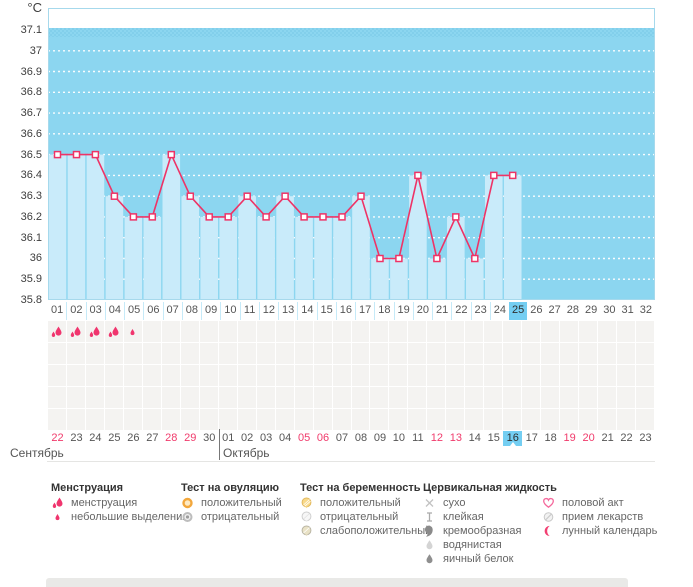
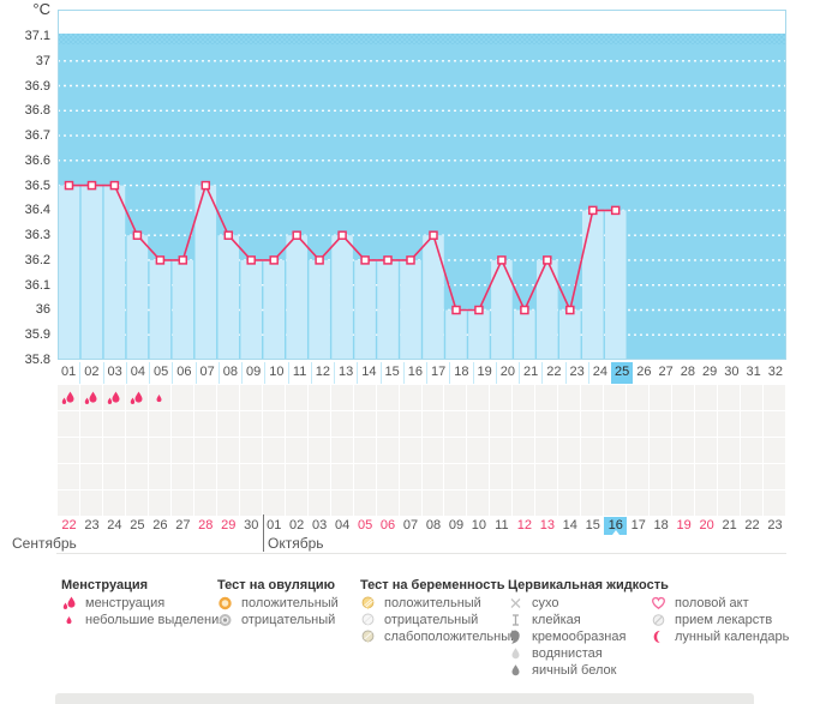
20: 36.4 -> 36.2
